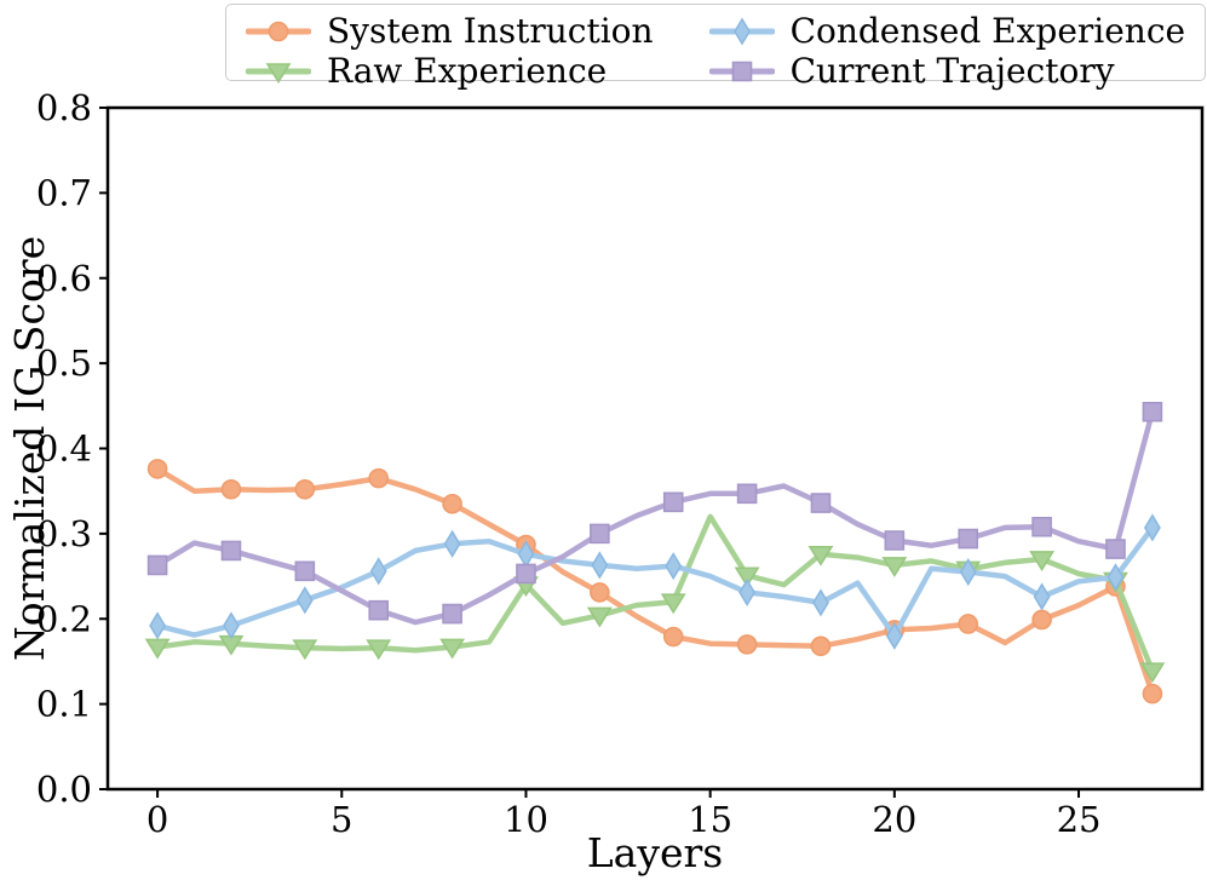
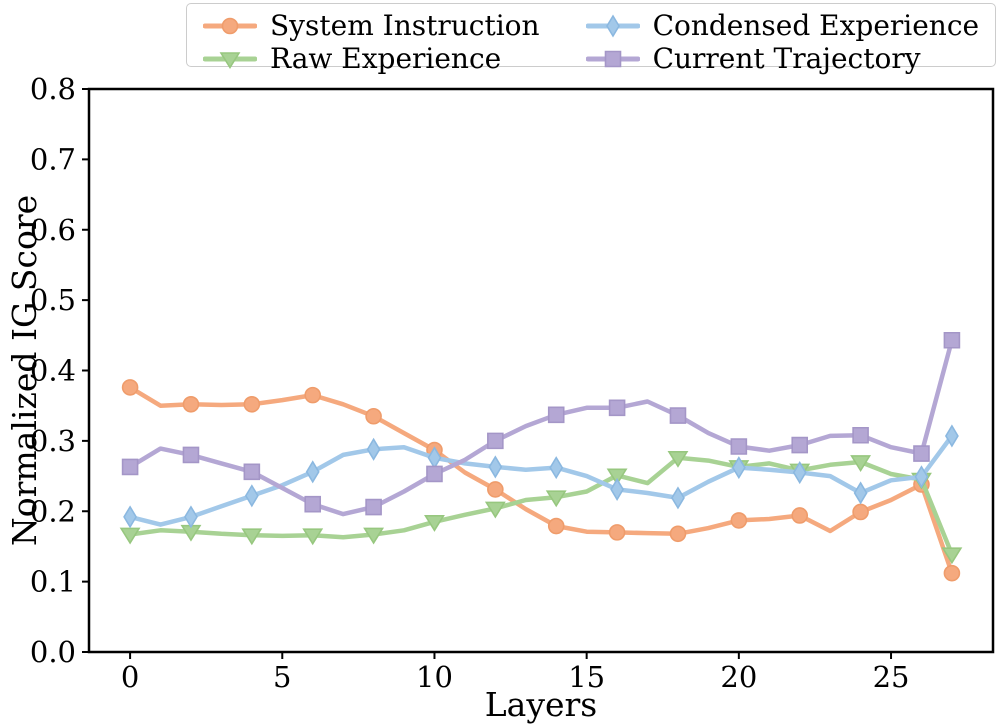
Raw Experience/10: 0.24 -> 0.18
Raw Experience/15: 0.32 -> 0.23
Condensed Experience/20: 0.18 -> 0.26
